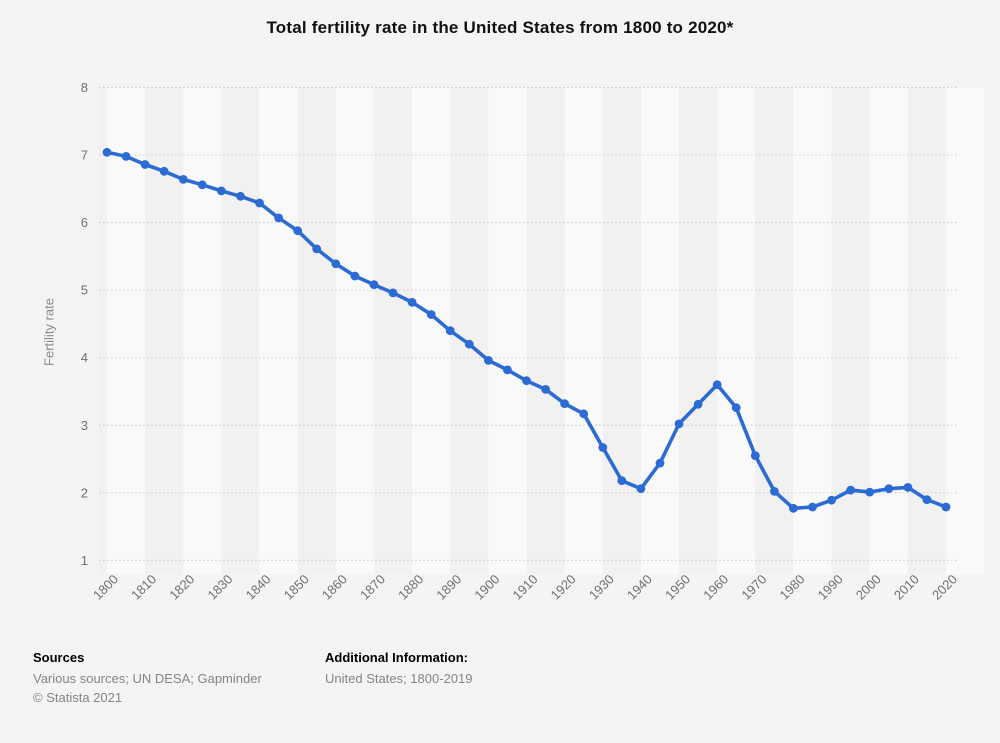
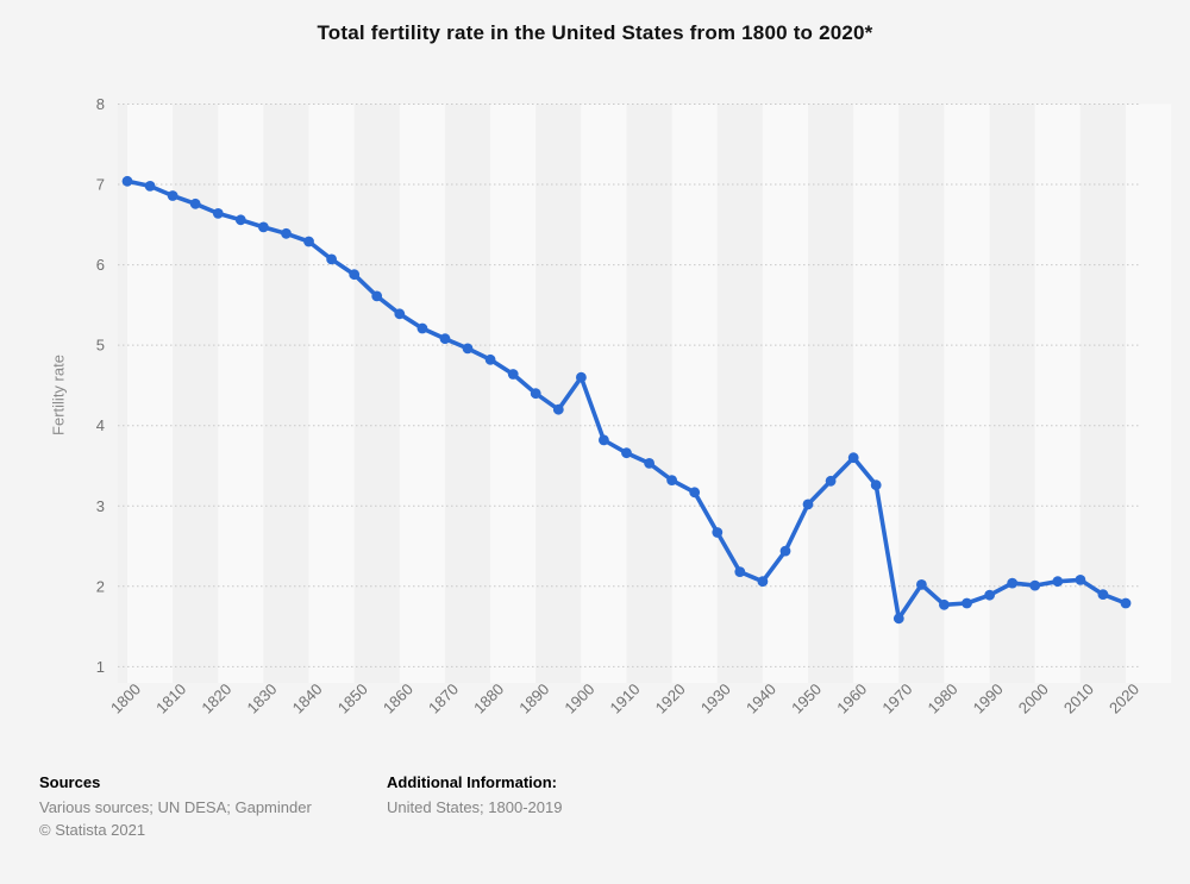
1900: 4.0 -> 4.6
1970: 2.5 -> 1.6
